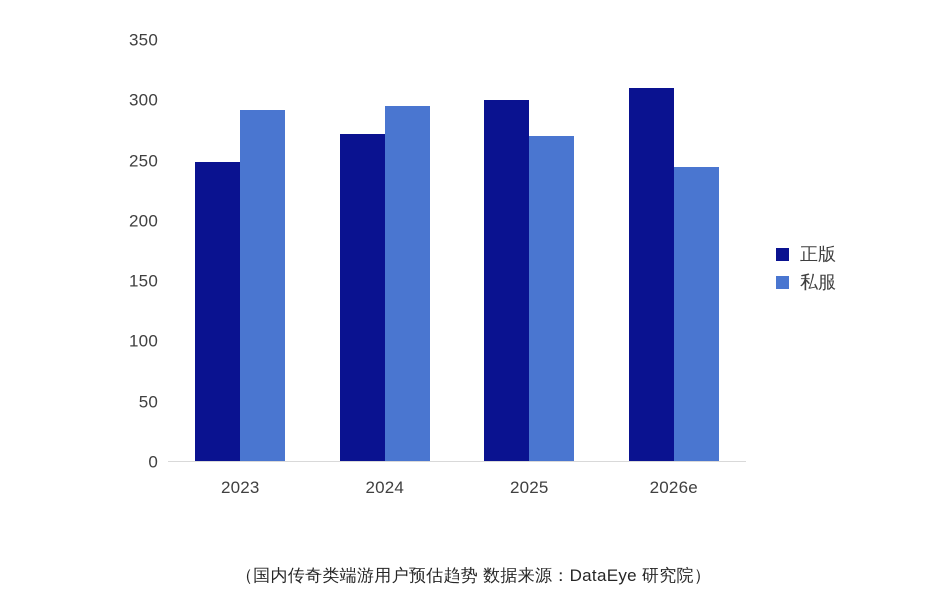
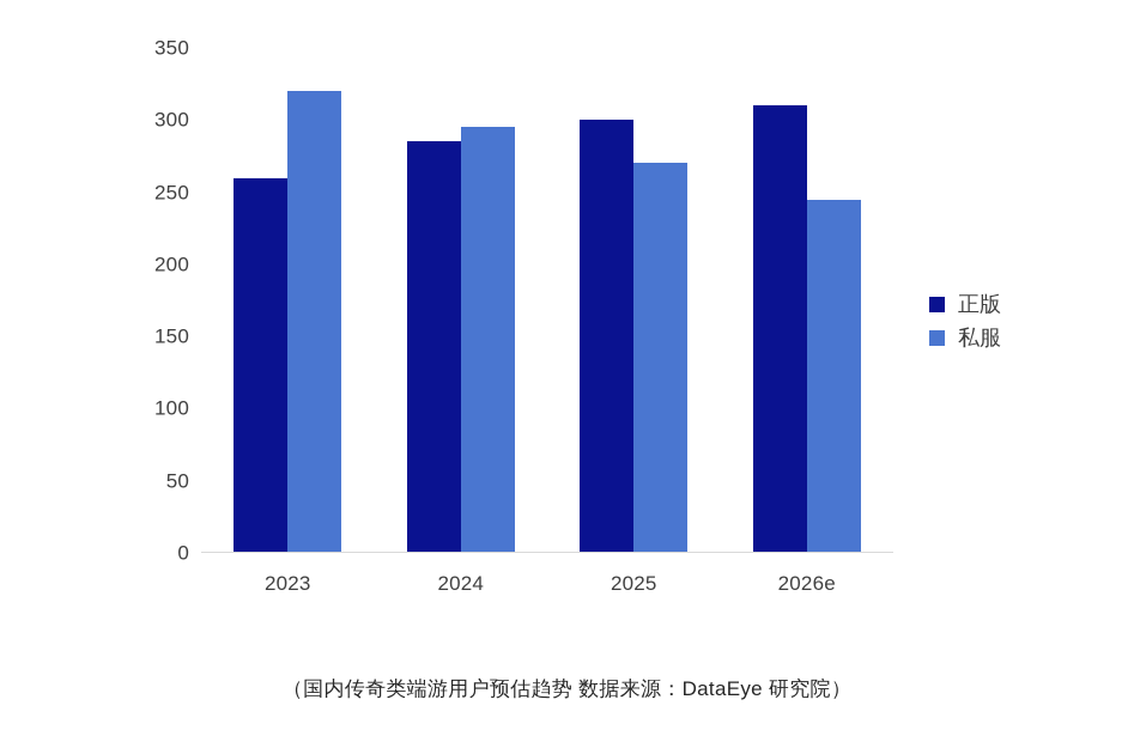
正版/2023: 249 -> 260
私服/2023: 292 -> 320
正版/2024: 272 -> 285
